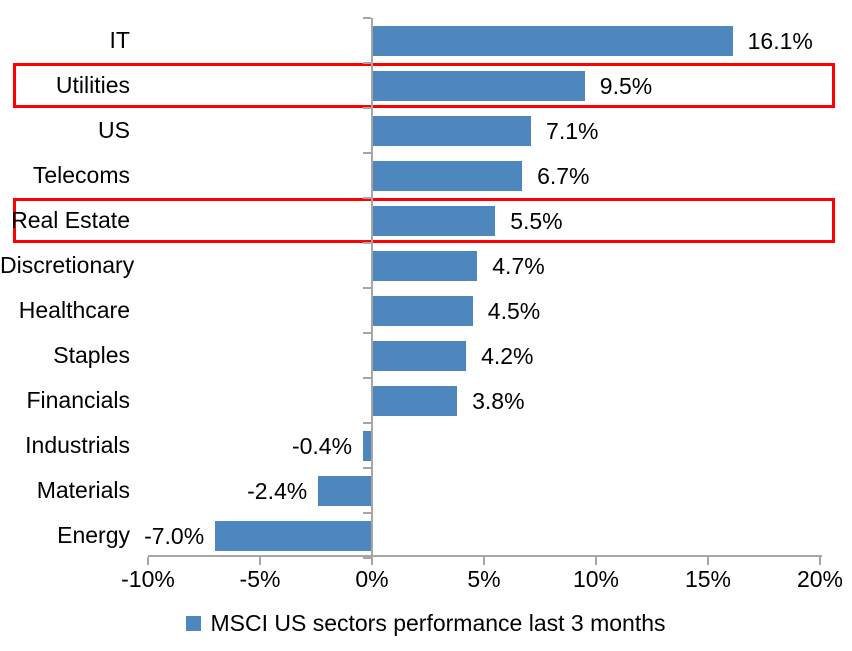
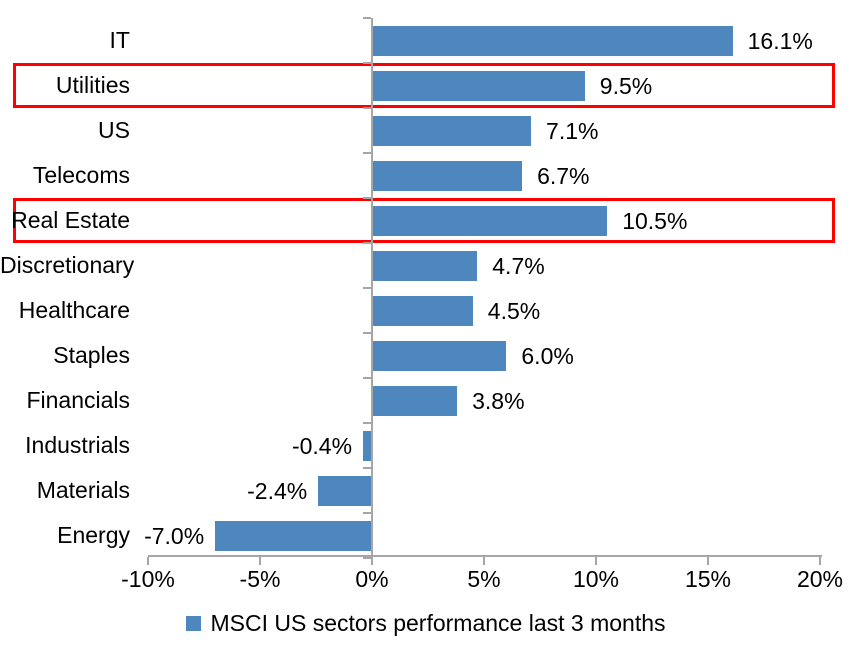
Real Estate: 5.5% -> 10.5%
Staples: 4.2% -> 6.0%
